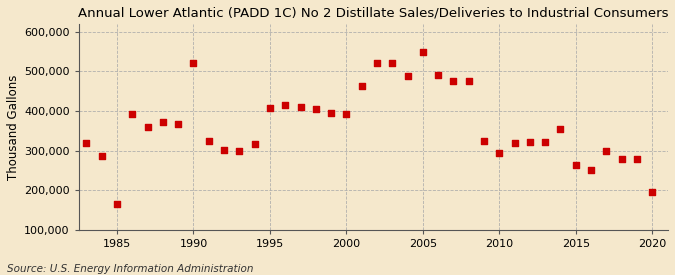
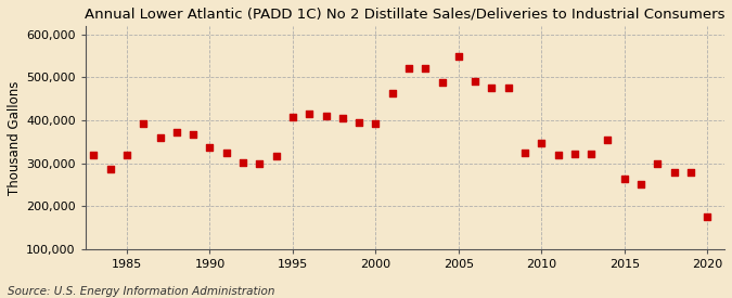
1985: 165,000 -> 320,000
1990: 520,000 -> 338,000
2010: 295,000 -> 348,000
2020: 195,000 -> 175,000
